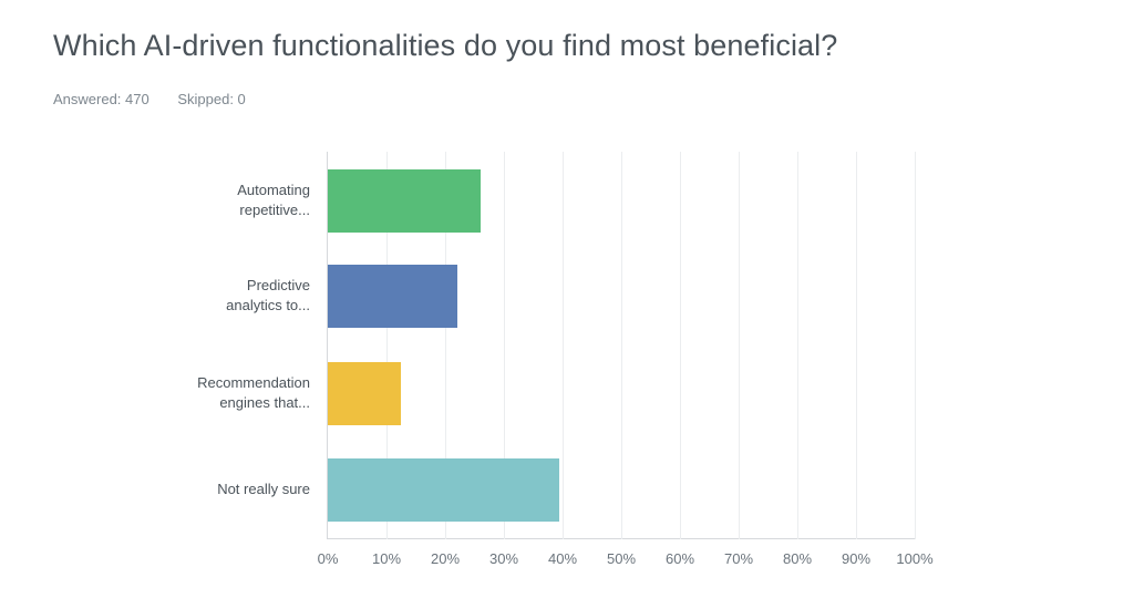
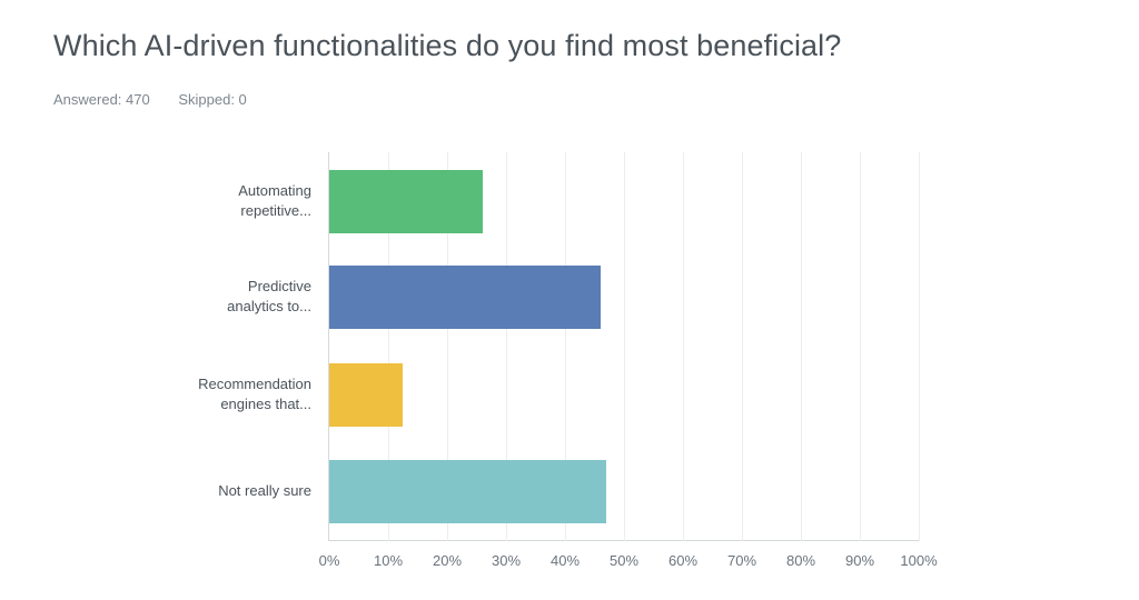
Predictive analytics to...: 22% -> 46%
Not really sure: 40% -> 47%
